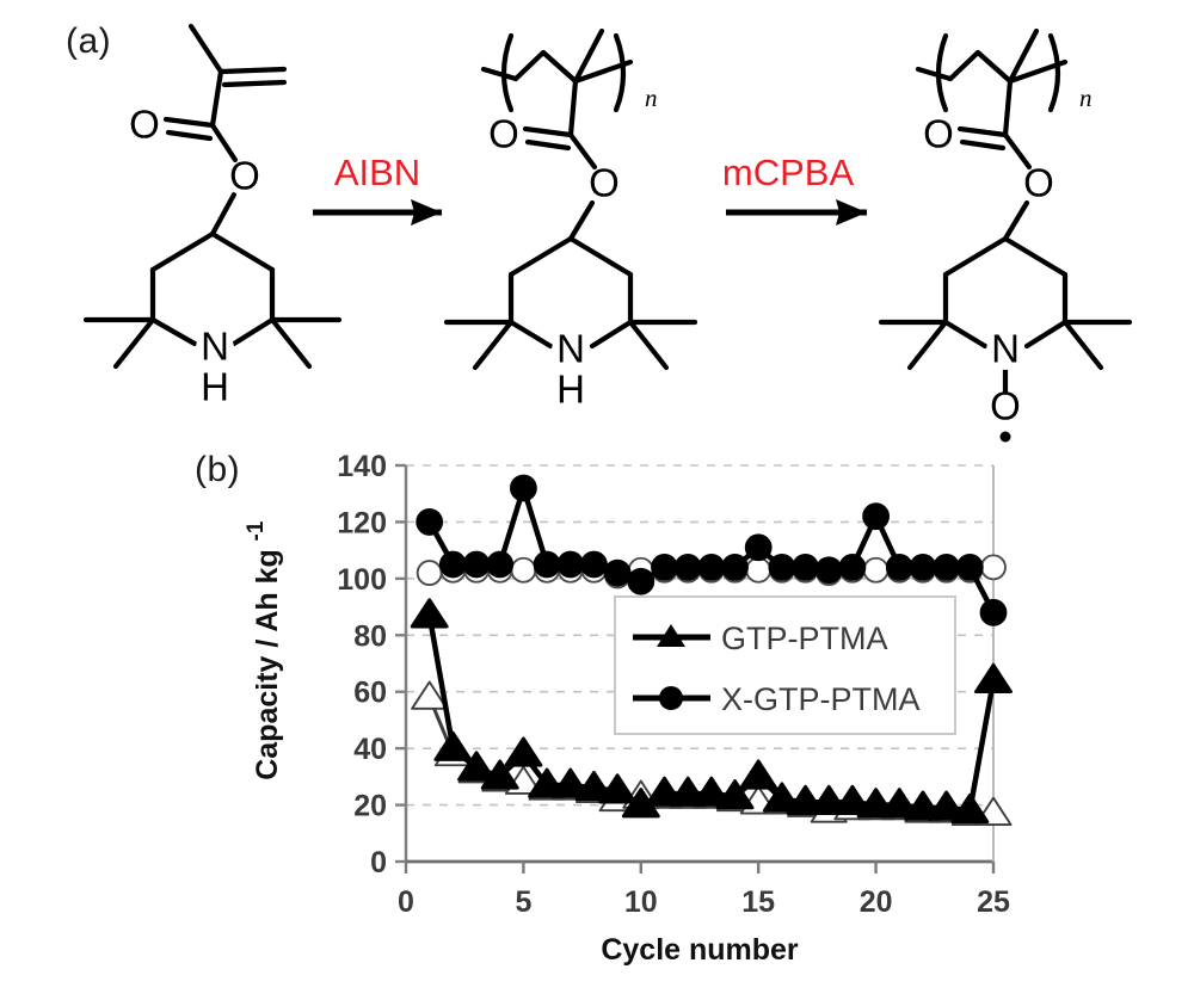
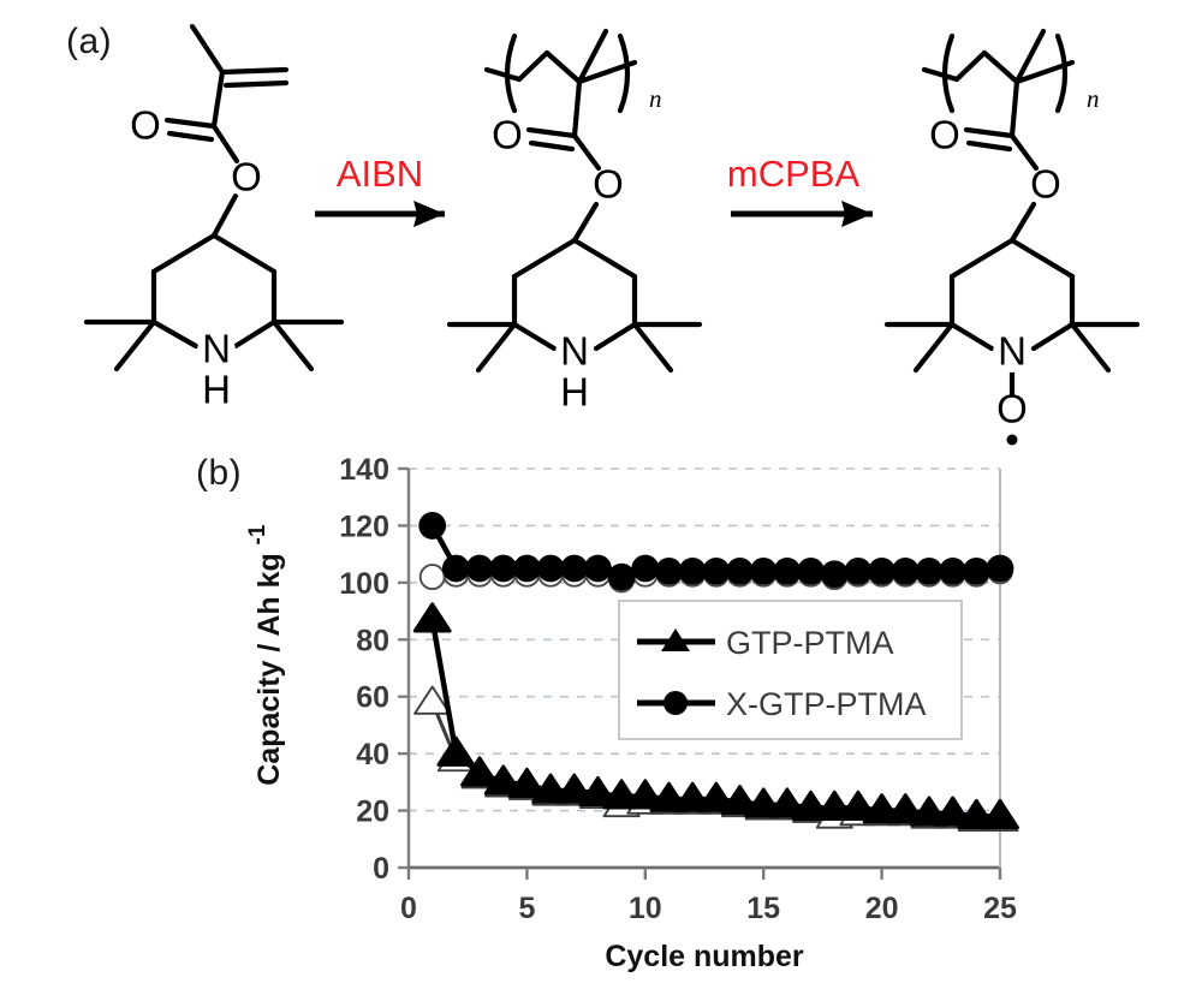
GTP-PTMA/5: 38 -> 29
X-GTP-PTMA/5: 132 -> 105
GTP-PTMA/10: 20 -> 25
X-GTP-PTMA/10: 99 -> 105
GTP-PTMA/15: 30 -> 22
X-GTP-PTMA/15: 111 -> 104
X-GTP-PTMA/20: 122 -> 104
GTP-PTMA/25: 64 -> 18
X-GTP-PTMA/25: 88 -> 105
